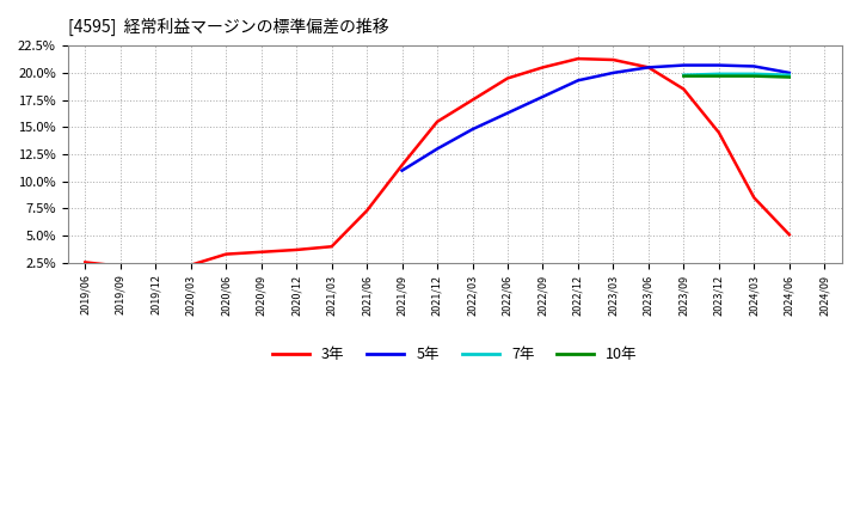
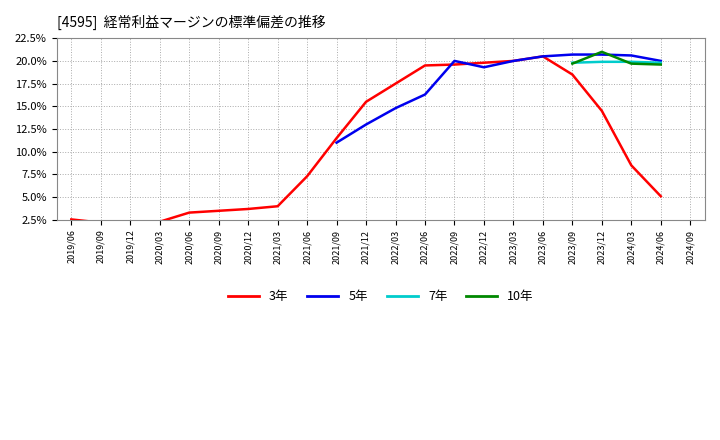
3年/2022/09: 20.5% -> 19.6%
5年/2022/09: 17.8% -> 20.0%
3年/2022/12: 21.3% -> 19.8%
3年/2023/03: 21.2% -> 20.0%
10年/2023/12: 19.7% -> 21.0%
